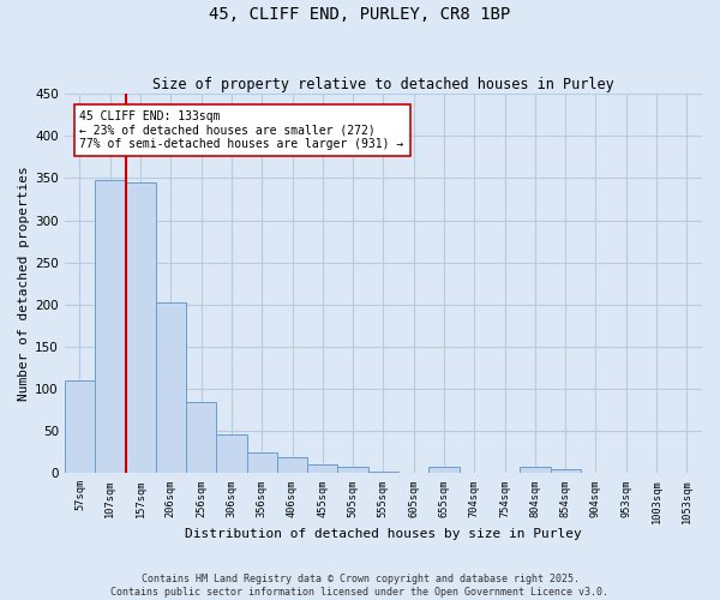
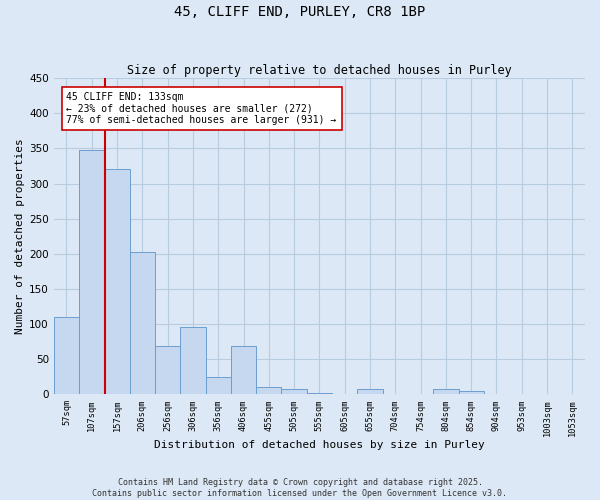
157sqm: 345 -> 320
256sqm: 85 -> 68
306sqm: 46 -> 96
406sqm: 19 -> 68
